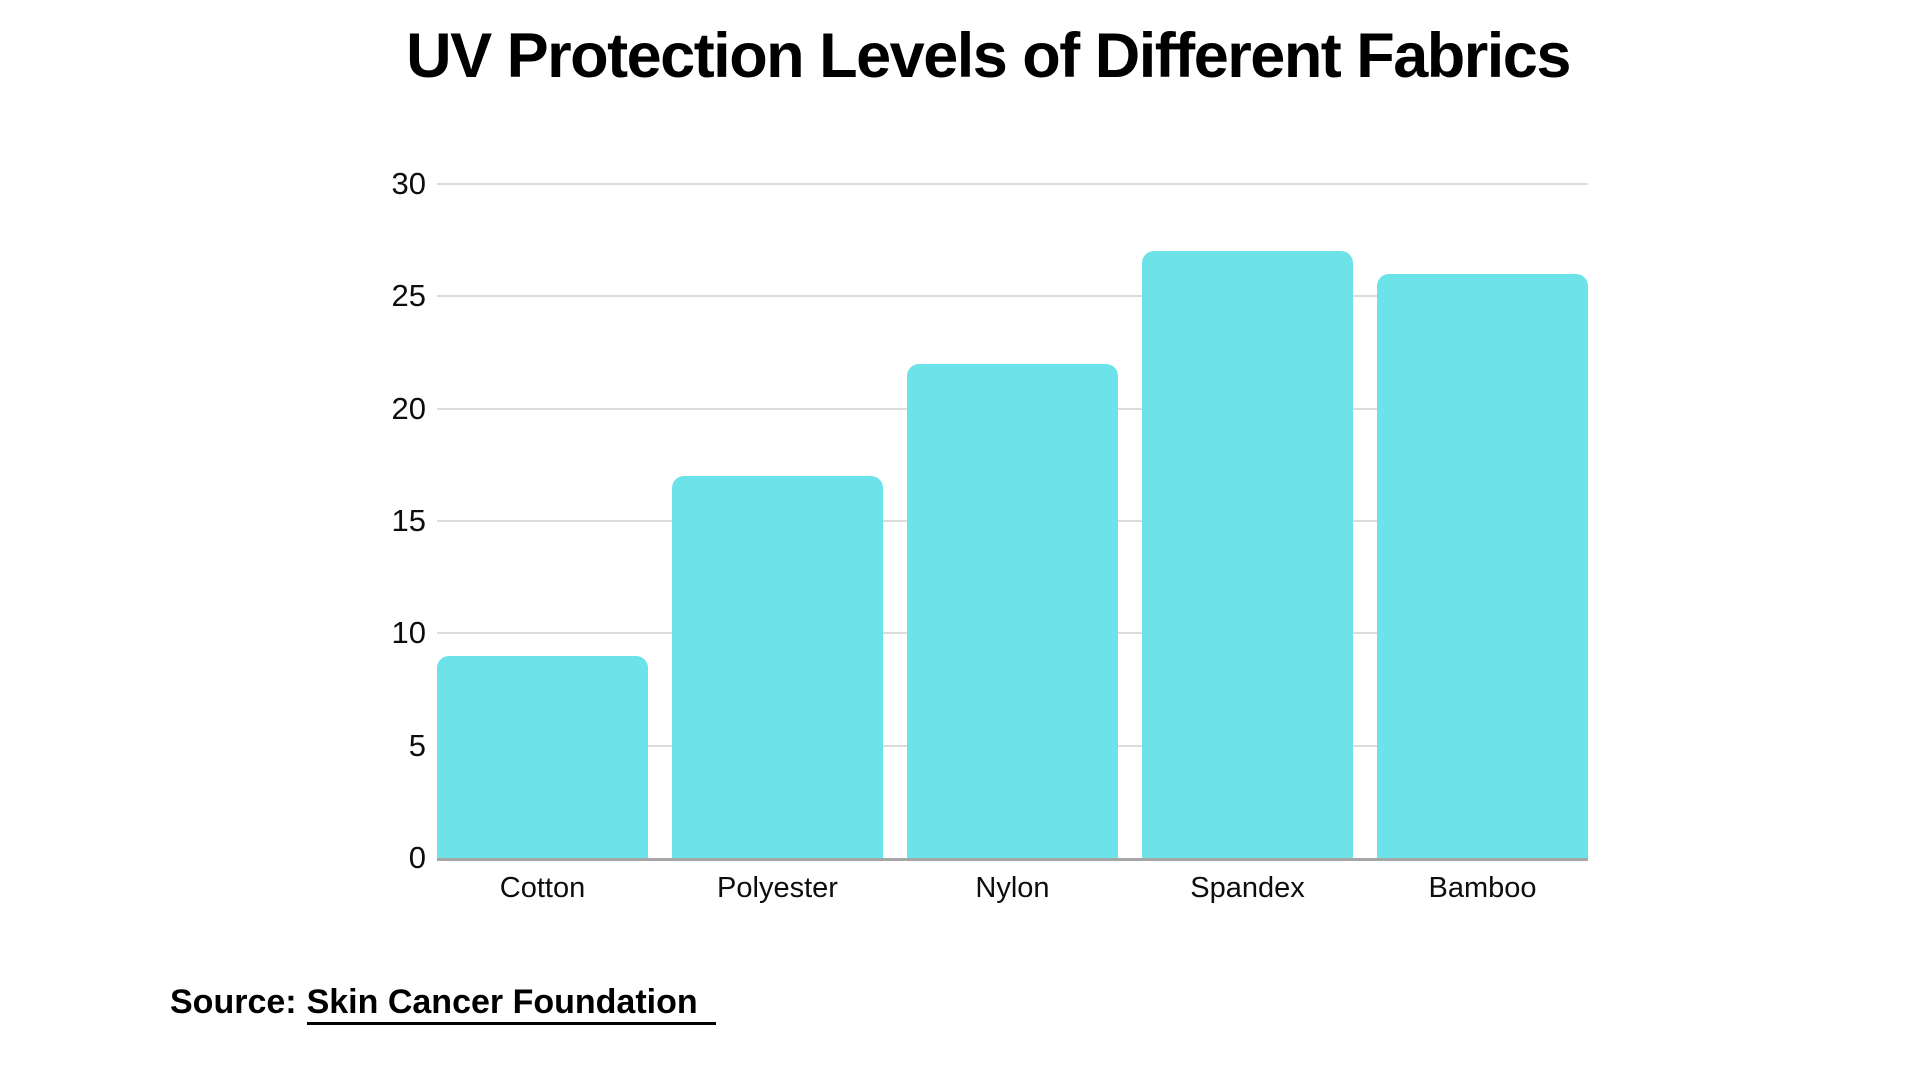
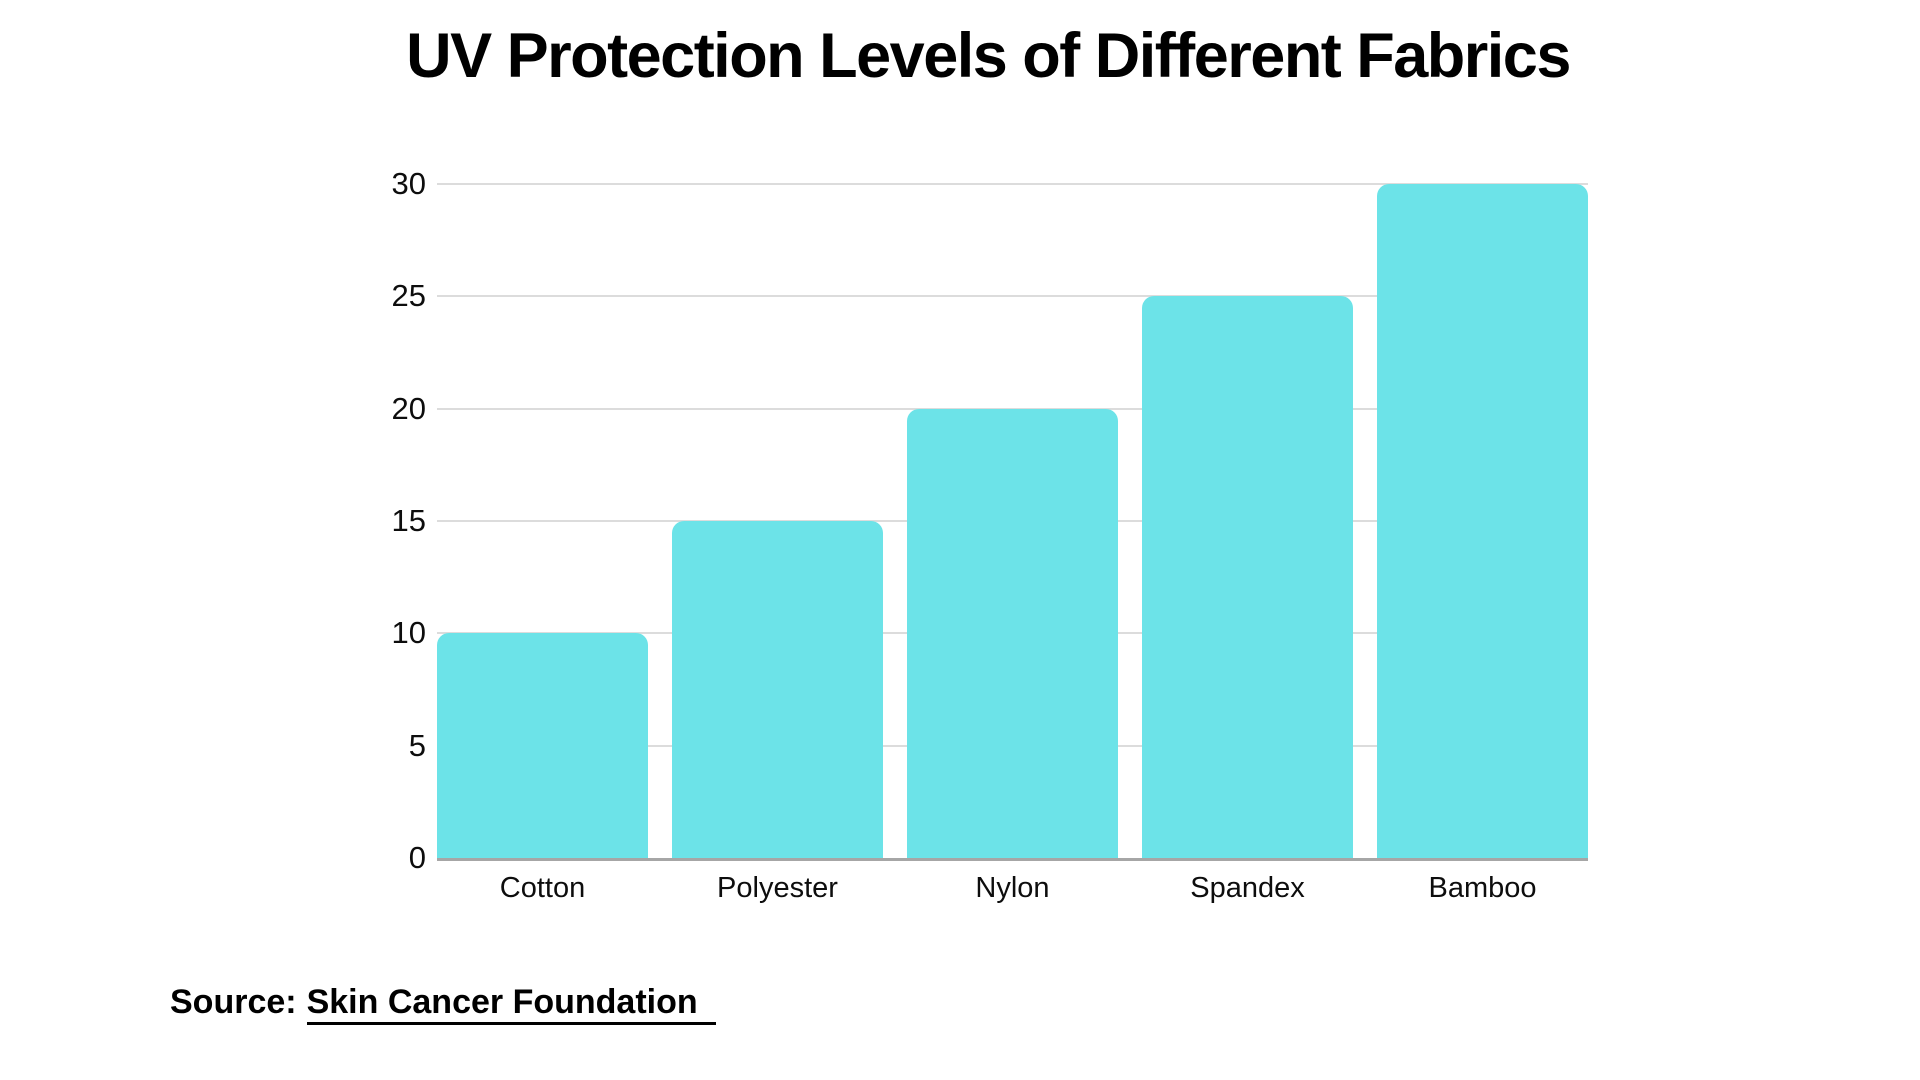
Cotton: 9 -> 10
Polyester: 17 -> 15
Nylon: 22 -> 20
Spandex: 27 -> 25
Bamboo: 26 -> 30
